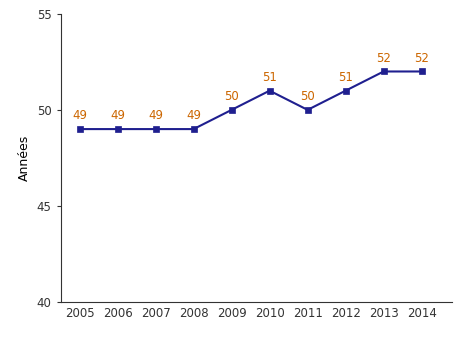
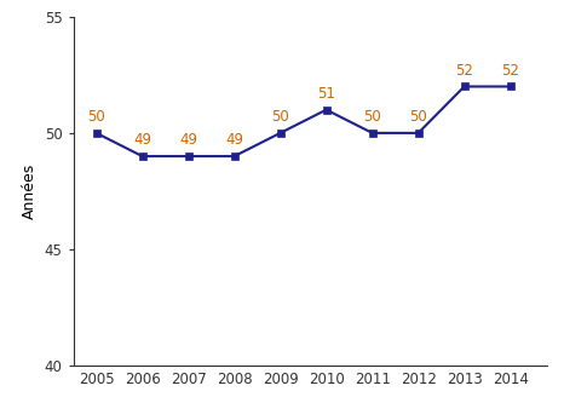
2005: 49 -> 50
2012: 51 -> 50
